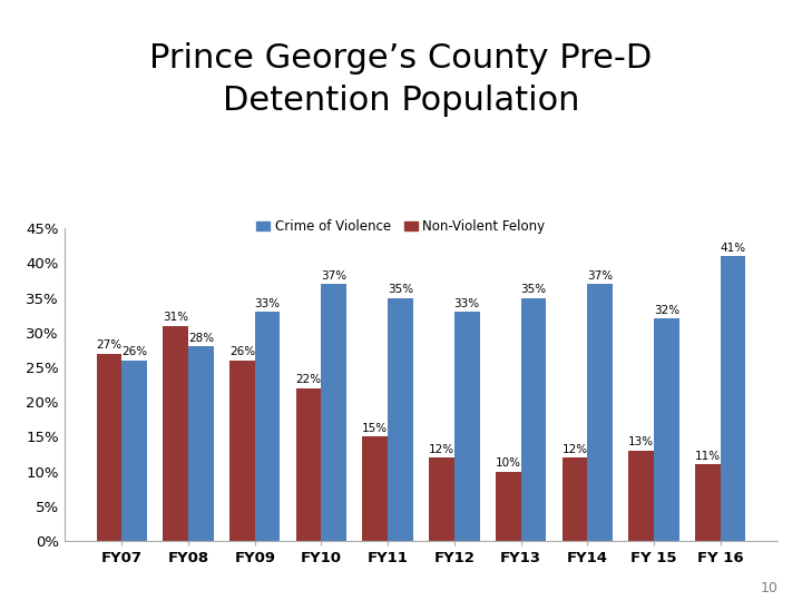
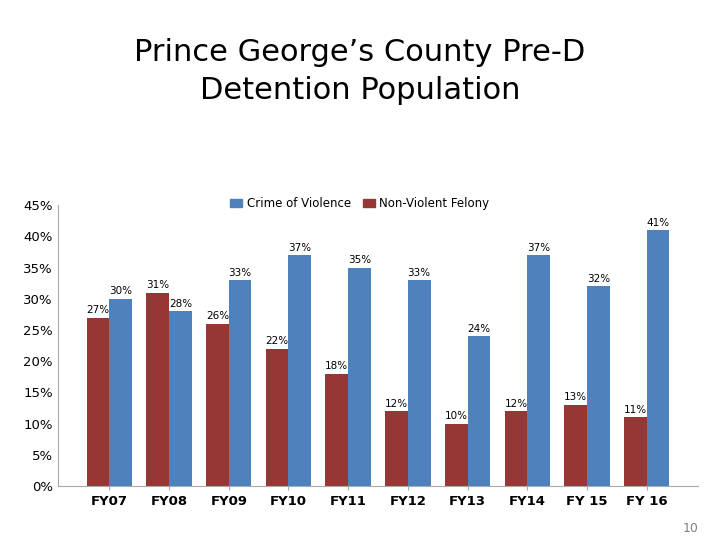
Crime of Violence/FY07: 26% -> 30%
Non-Violent Felony/FY11: 15% -> 18%
Crime of Violence/FY13: 35% -> 24%
